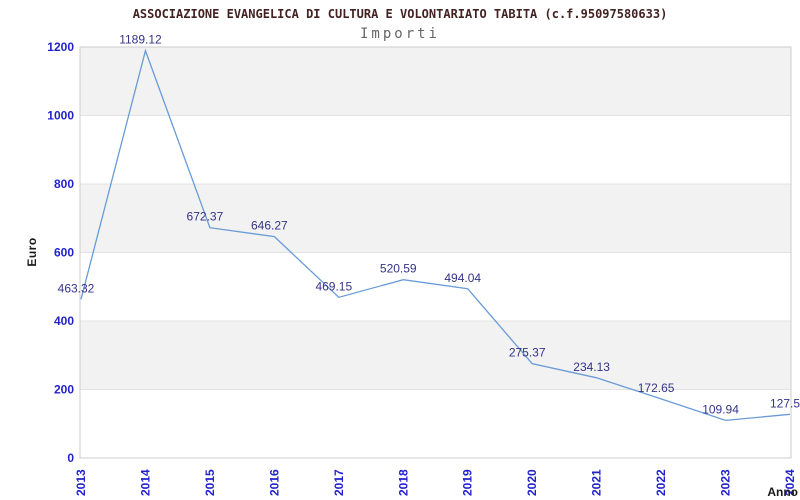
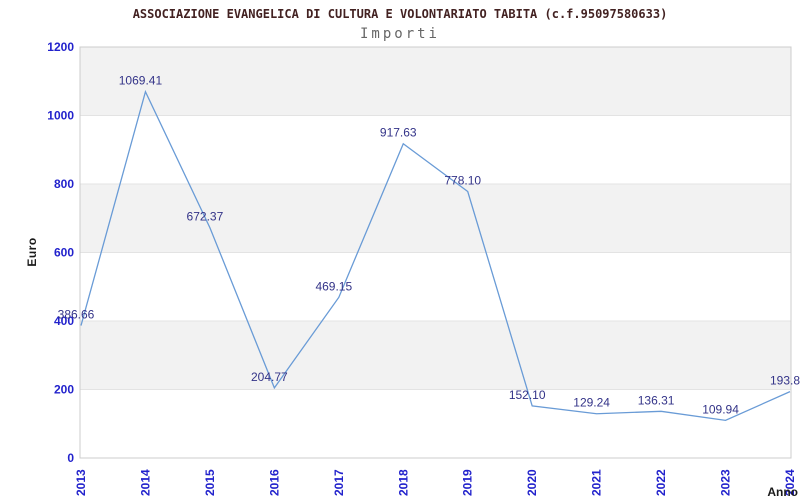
2013: 463.32 -> 386.66
2014: 1189.12 -> 1069.41
2016: 646.27 -> 204.77
2018: 520.59 -> 917.63
2019: 494.04 -> 778.10
2020: 275.37 -> 152.10
2021: 234.13 -> 129.24
2022: 172.65 -> 136.31
2024: 127.5 -> 193.8
